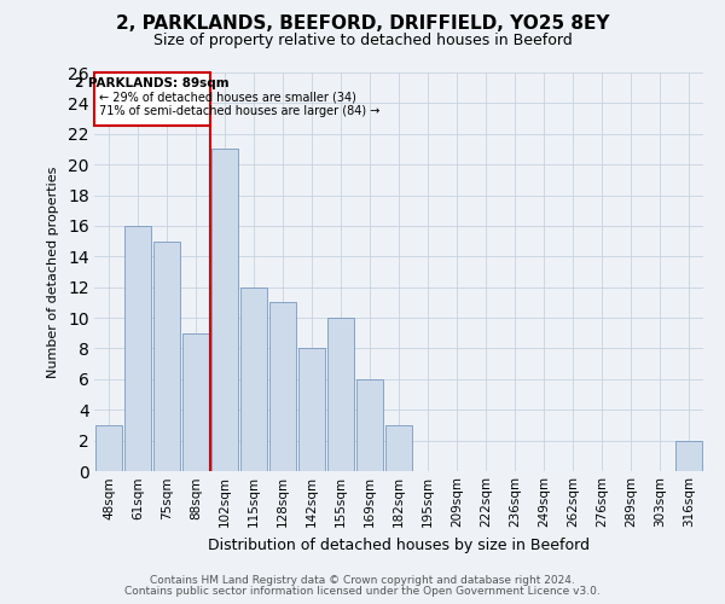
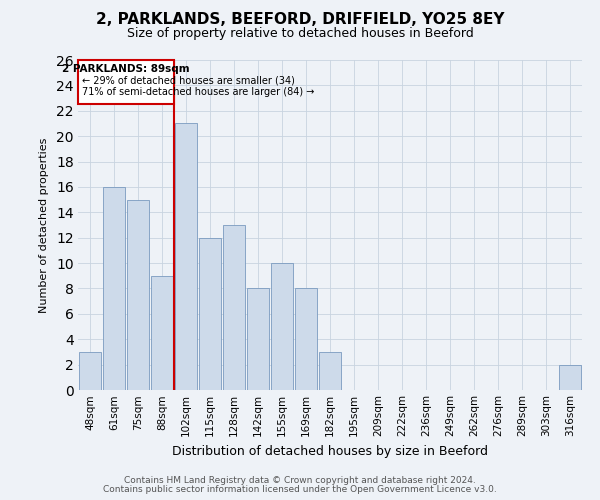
128sqm: 11 -> 13
169sqm: 6 -> 8
